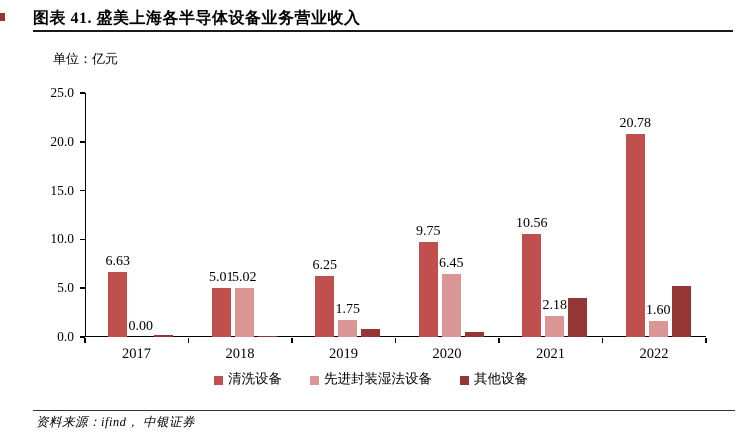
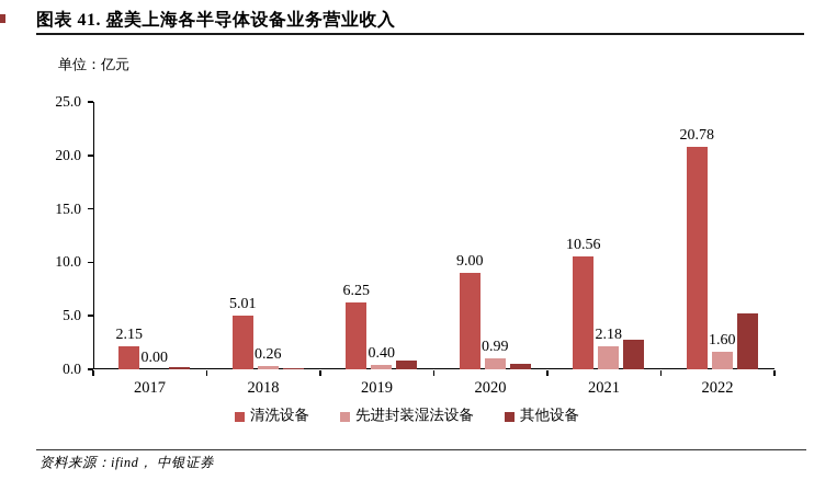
清洗设备/2017: 6.63 -> 2.15
先进封装湿法设备/2018: 5.02 -> 0.26
先进封装湿法设备/2019: 1.75 -> 0.40
清洗设备/2020: 9.75 -> 9.00
先进封装湿法设备/2020: 6.45 -> 0.99
其他设备/2021: 4 -> 3
